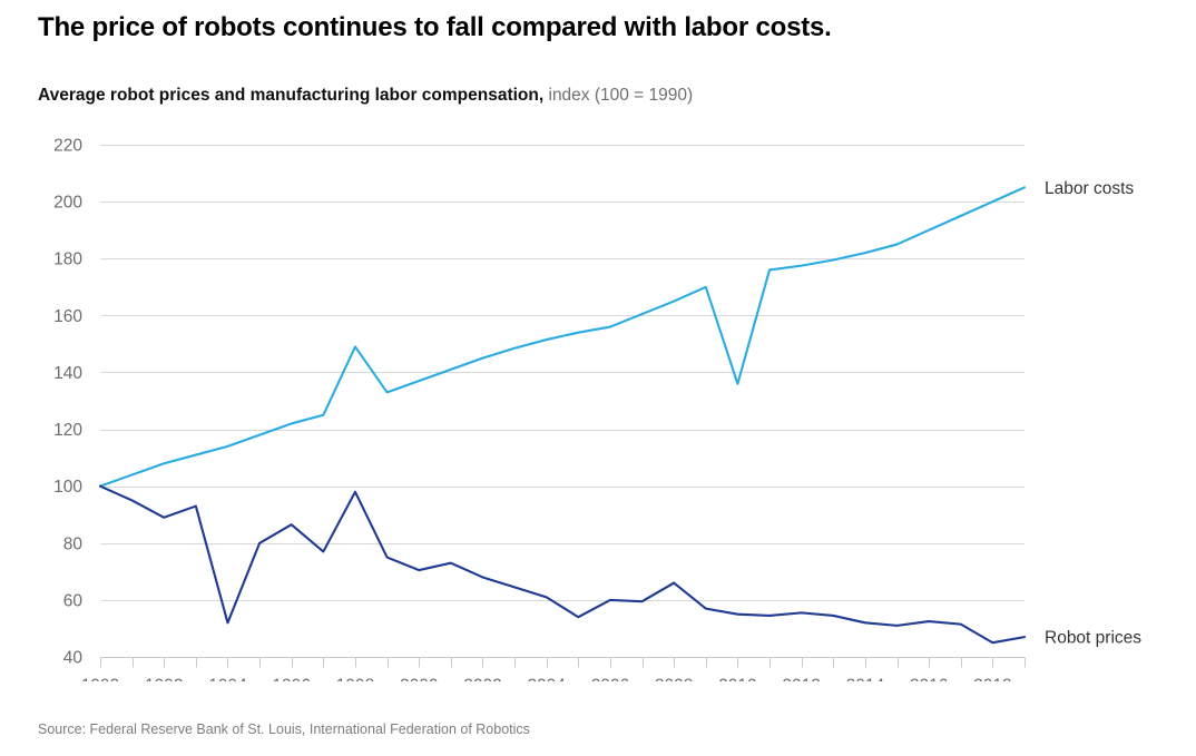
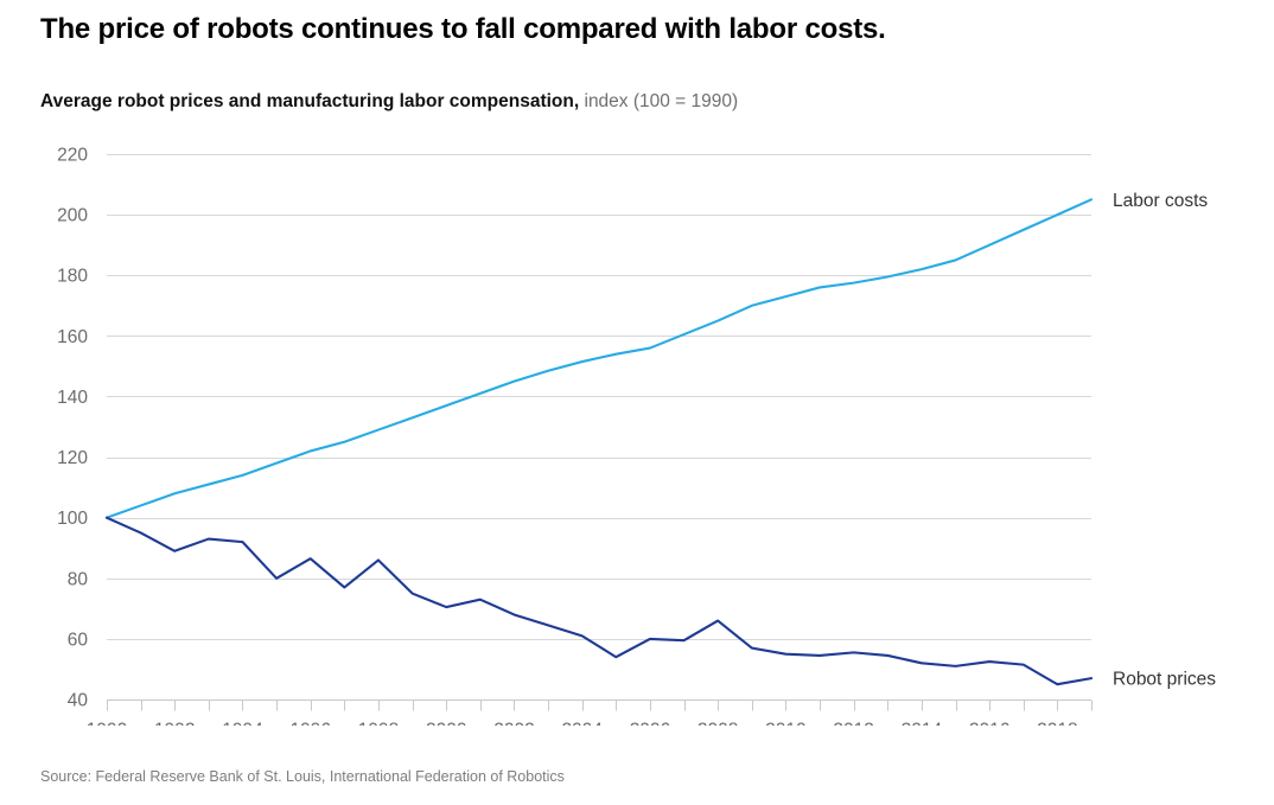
Robot prices/1994: 52 -> 92
Labor costs/1998: 149 -> 129
Robot prices/1998: 98 -> 86
Labor costs/2010: 136 -> 173
